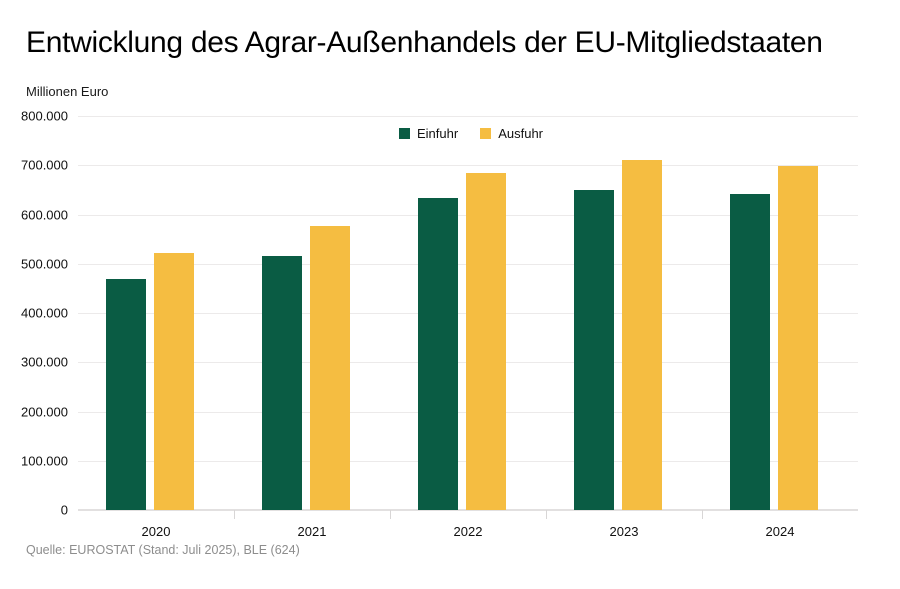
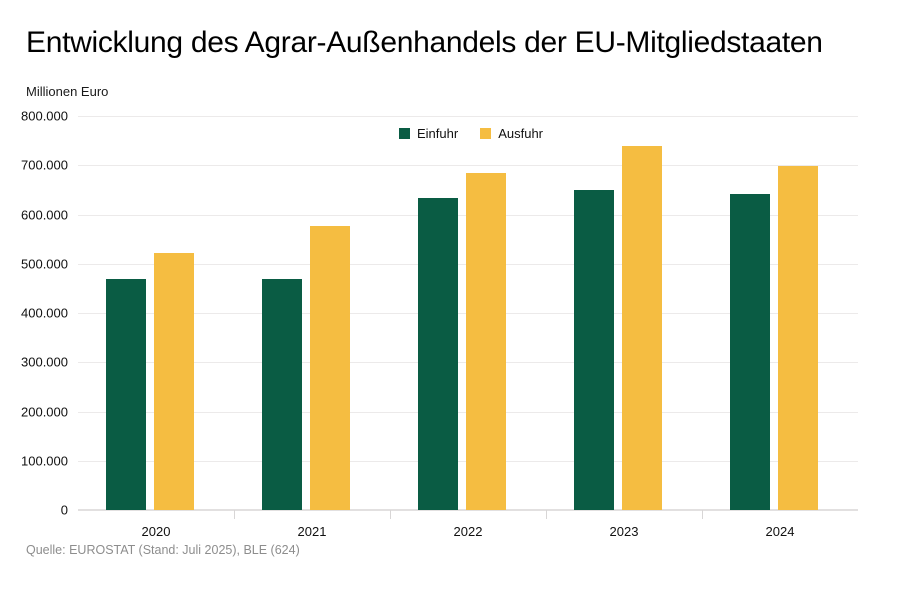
Einfuhr/2021: 520000 -> 470000
Ausfuhr/2023: 710000 -> 740000
